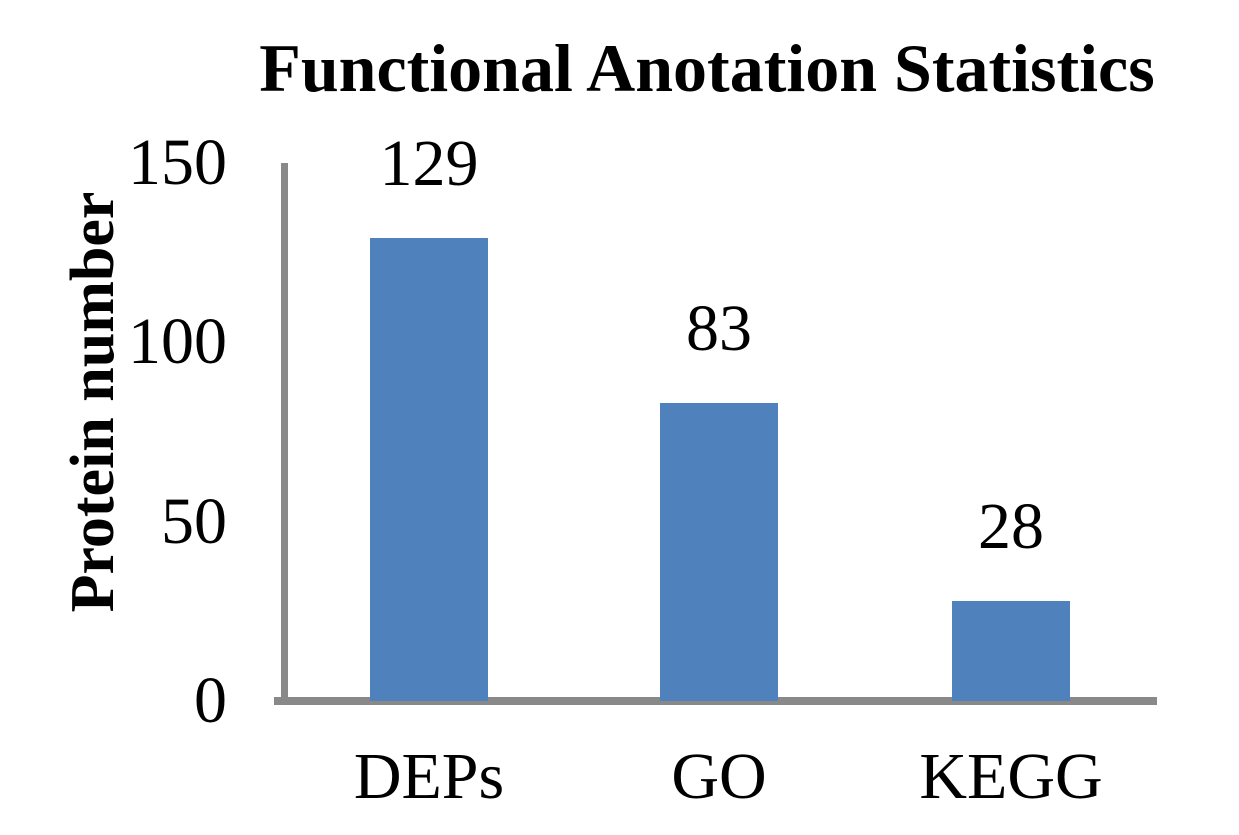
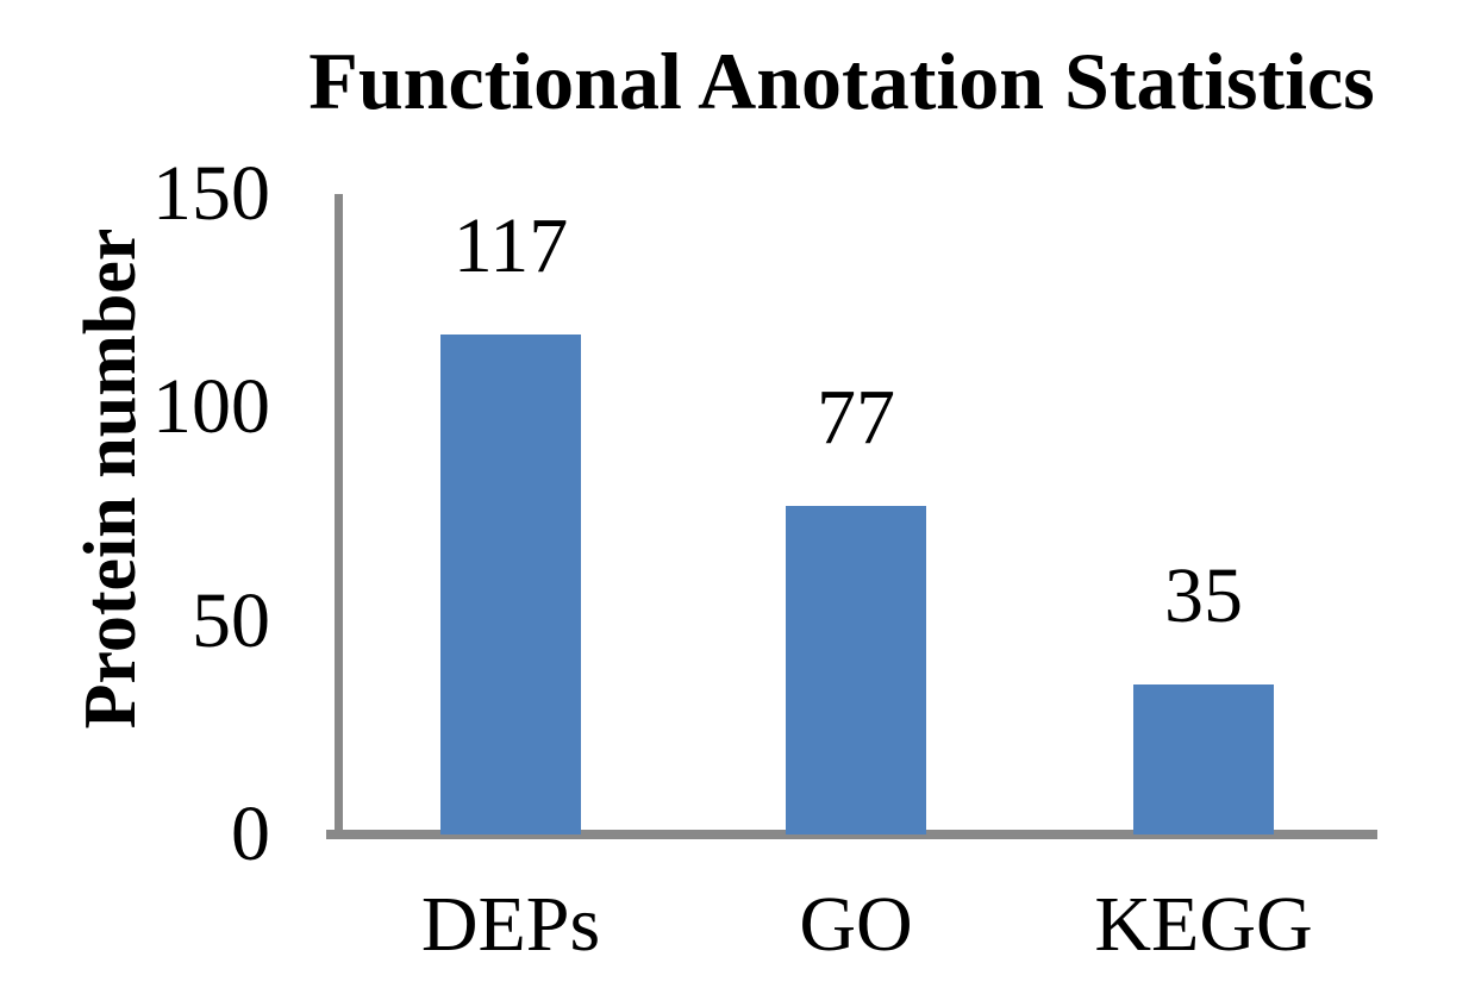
DEPs: 129 -> 117
GO: 83 -> 77
KEGG: 28 -> 35
